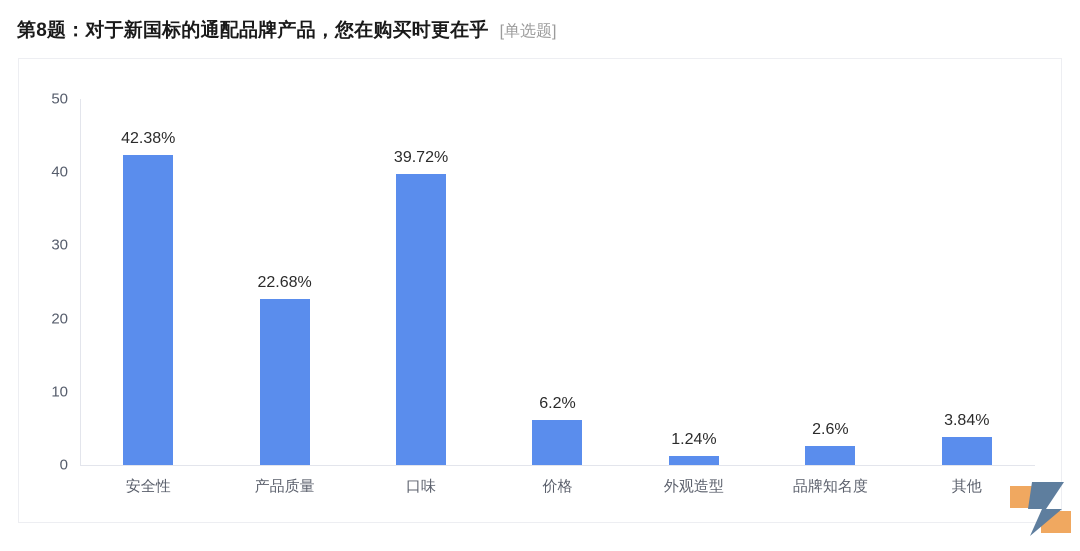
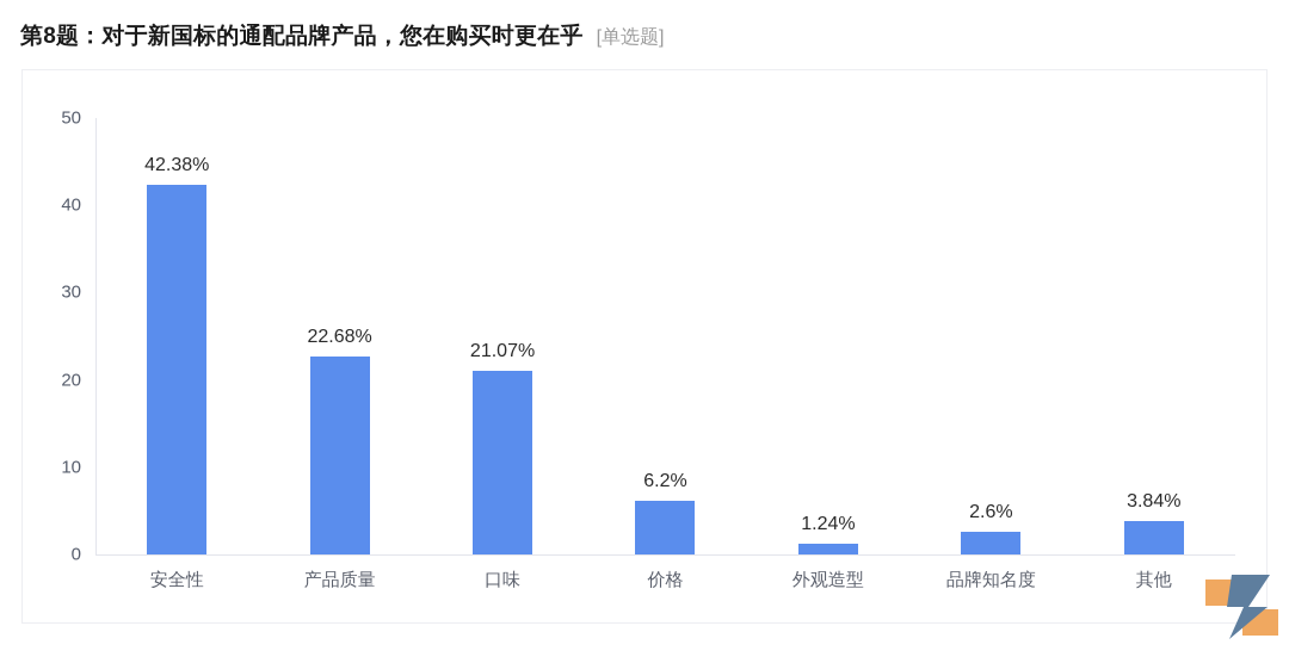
口味: 39.72% -> 21.07%
